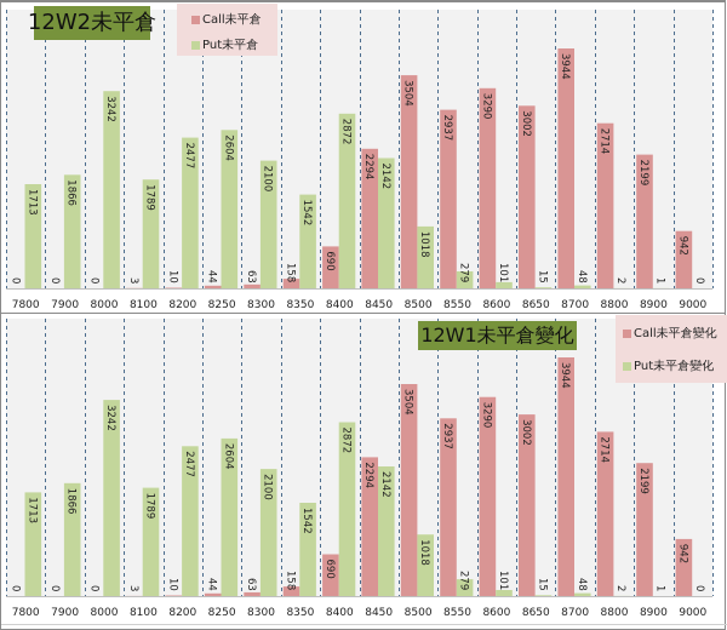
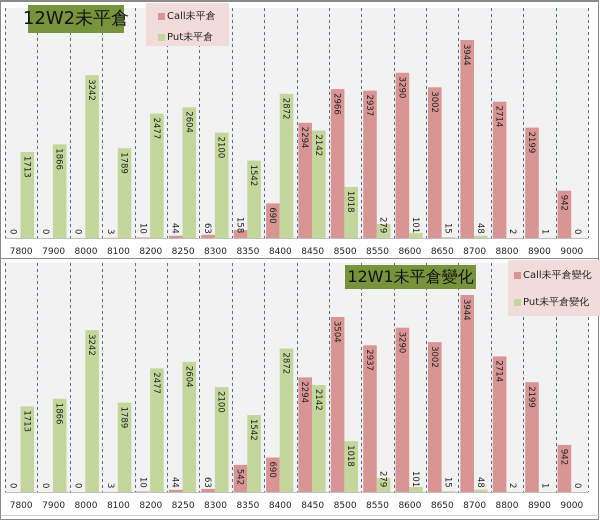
12W2未平倉/Call未平倉/8500: 3504 -> 2966
12W1未平倉變化/Call未平倉變化/8350: 158 -> 542
